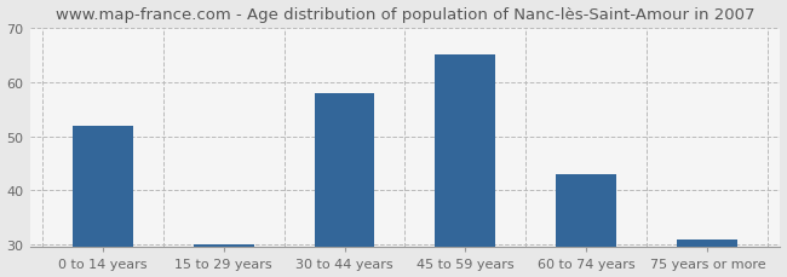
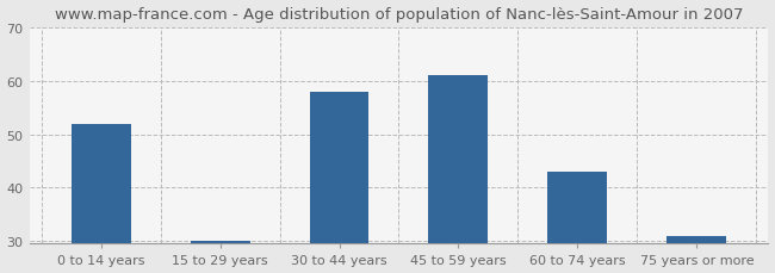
45 to 59 years: 65 -> 61
